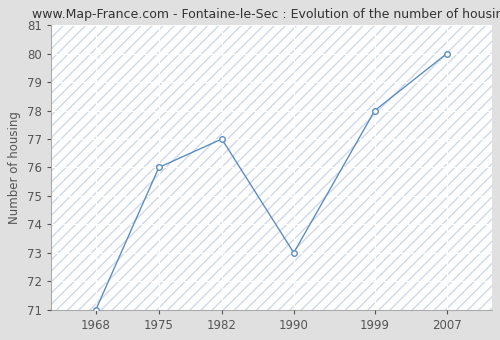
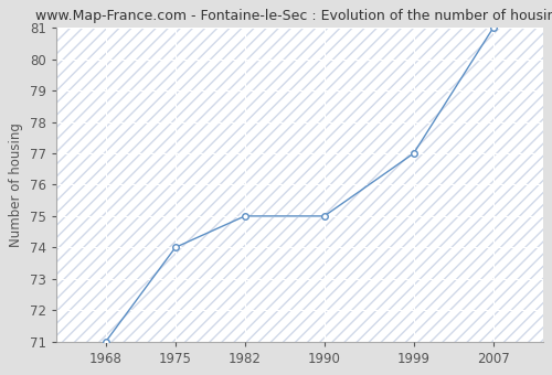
1975: 76 -> 74
1982: 77 -> 75
1990: 73 -> 75
1999: 78 -> 77
2007: 80 -> 81
